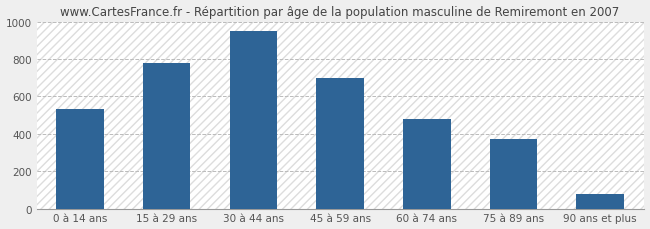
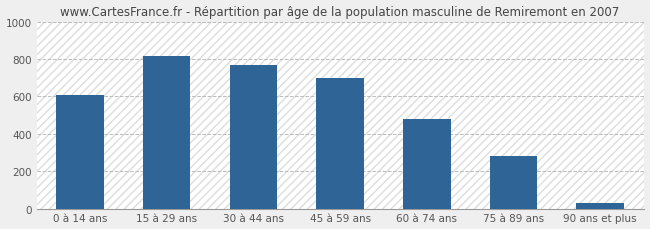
0 à 14 ans: 530 -> 600
15 à 29 ans: 780 -> 820
30 à 44 ans: 950 -> 770
75 à 89 ans: 370 -> 280
90 ans et plus: 80 -> 30
